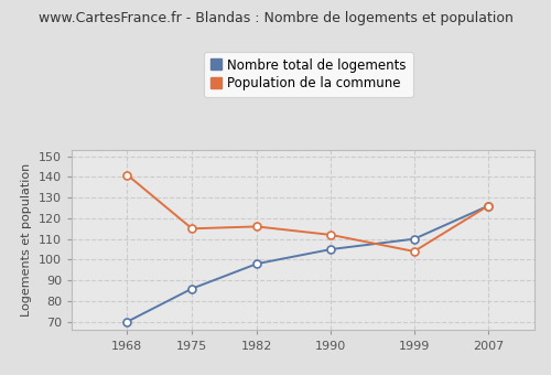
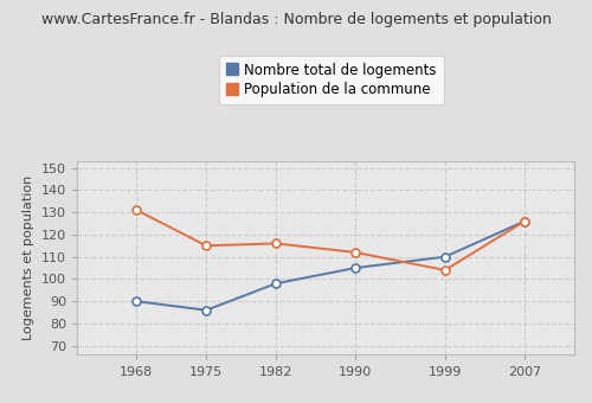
Nombre total de logements/1968: 70 -> 90
Population de la commune/1968: 141 -> 131
